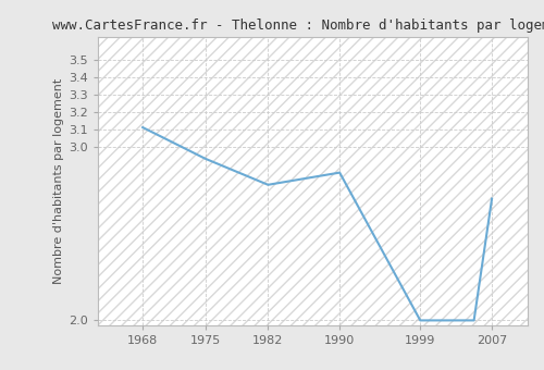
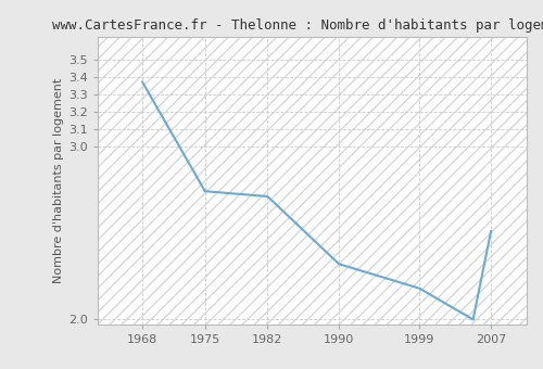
1968: 3.11 -> 3.37
1975: 2.93 -> 2.74
1982: 2.78 -> 2.71
1990: 2.85 -> 2.32
1999: 2.00 -> 2.18
2007: 2.70 -> 2.51
